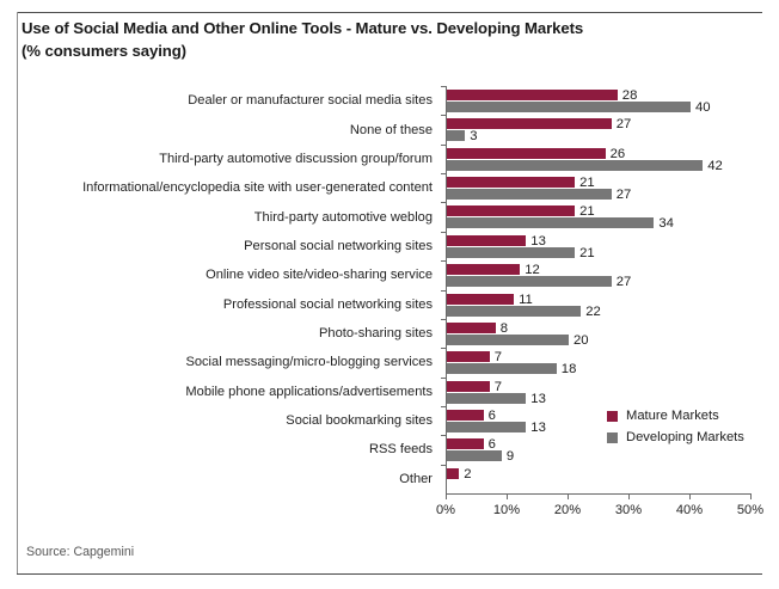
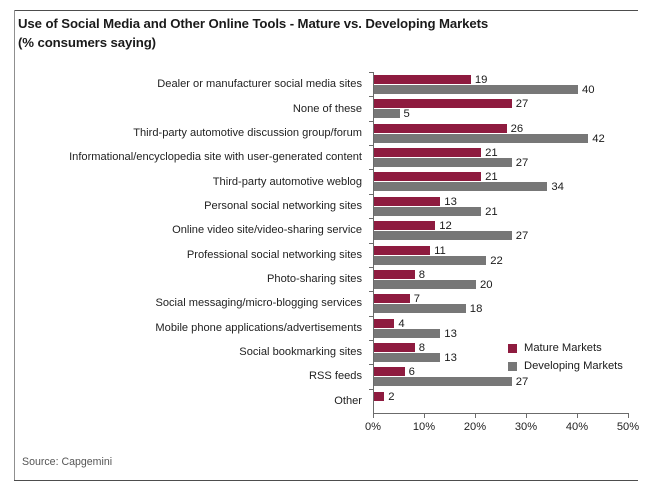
Mature Markets/Dealer or manufacturer social media sites: 28 -> 19
Developing Markets/None of these: 3 -> 5
Mature Markets/Mobile phone applications/advertisements: 7 -> 4
Mature Markets/Social bookmarking sites: 6 -> 8
Developing Markets/RSS feeds: 9 -> 27
